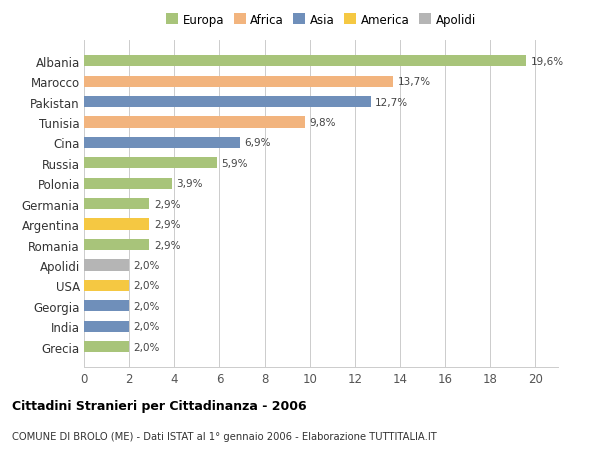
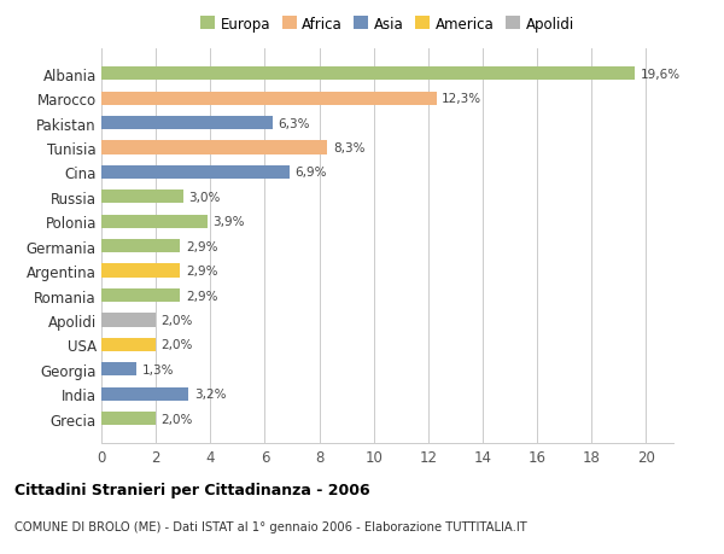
Marocco: 13,7% -> 12,3%
Pakistan: 12,7% -> 6,3%
Tunisia: 9,8% -> 8,3%
Russia: 5,9% -> 3,0%
Georgia: 2,0% -> 1,3%
India: 2,0% -> 3,2%
